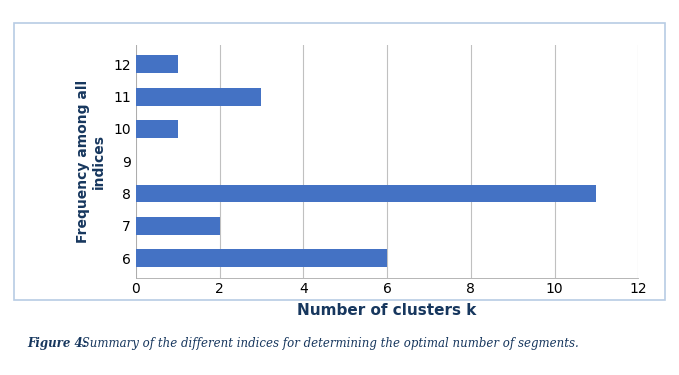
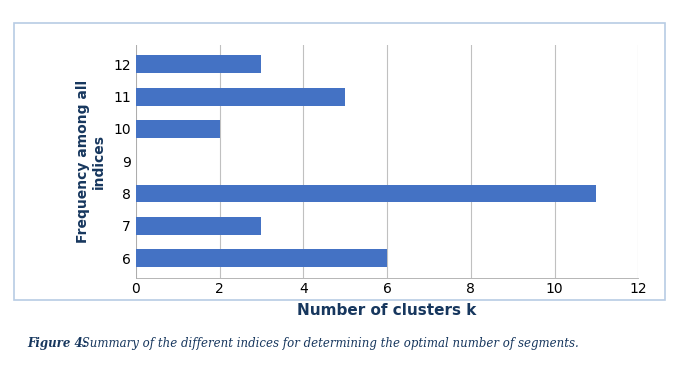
12: 1 -> 3
11: 3 -> 5
10: 1 -> 2
7: 2 -> 3
